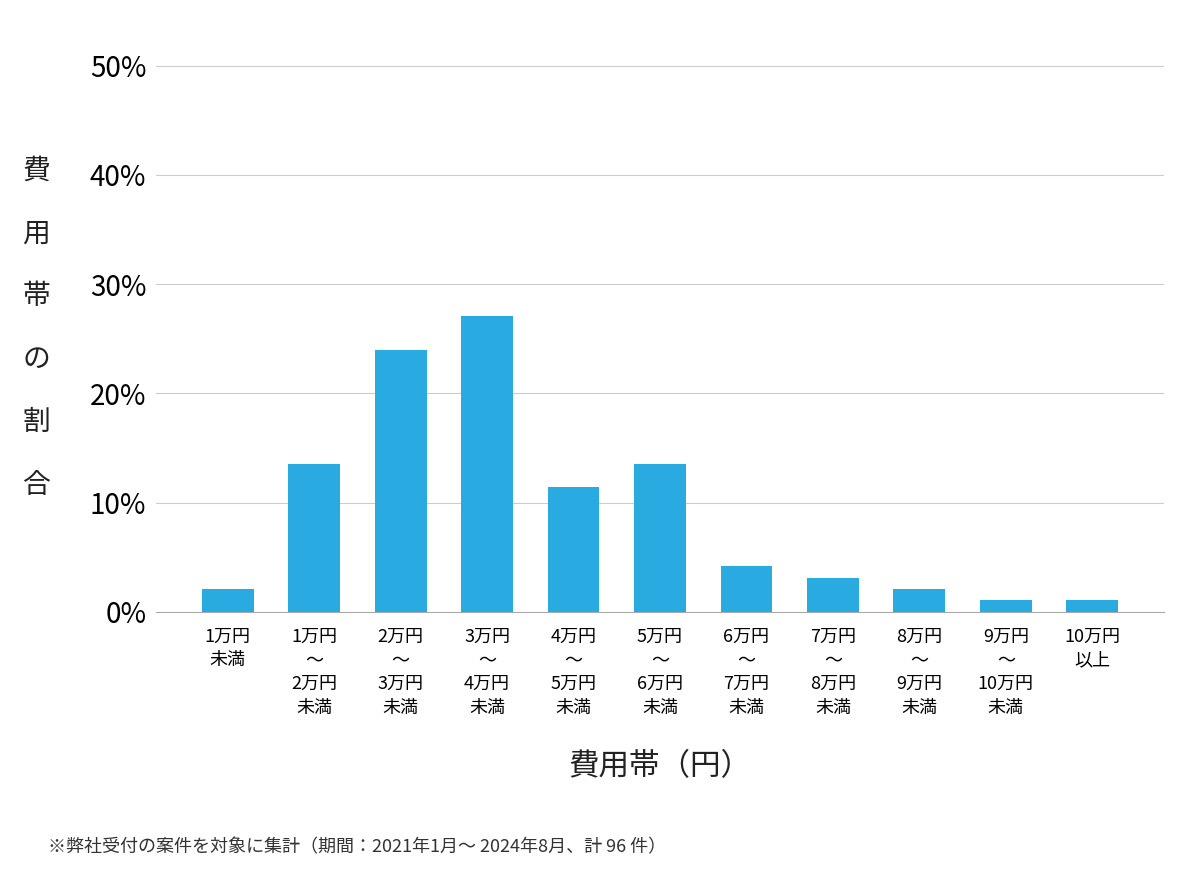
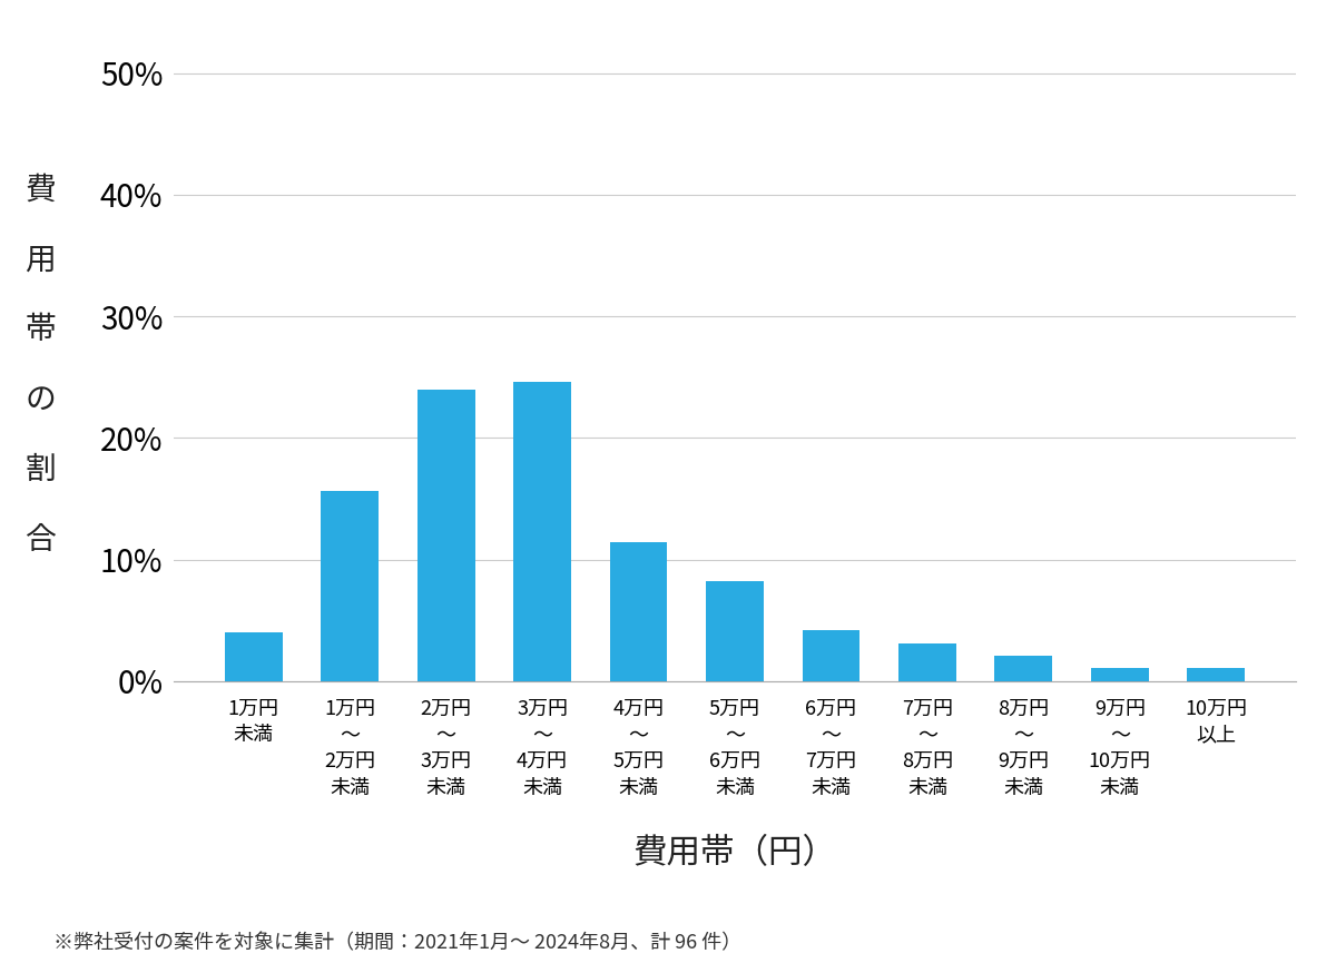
1万円 未満: 2.1% -> 4.0%
1万円 〜 2万円 未満: 13.5% -> 15.6%
3万円 〜 4万円 未満: 27.1% -> 24.6%
5万円 〜 6万円 未満: 13.5% -> 8.2%
